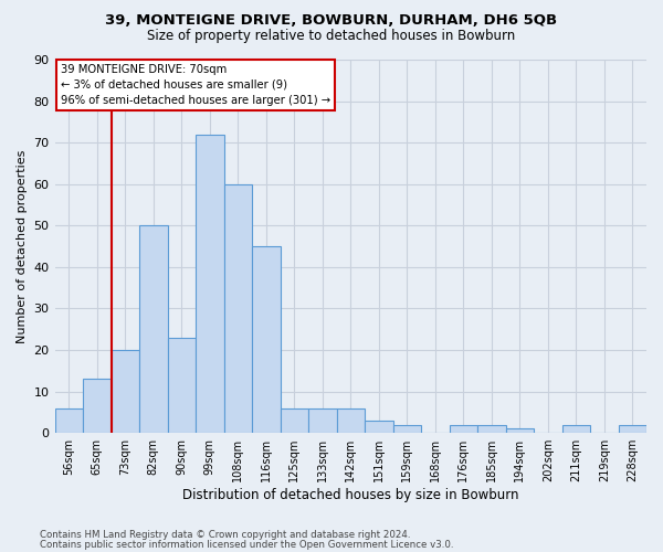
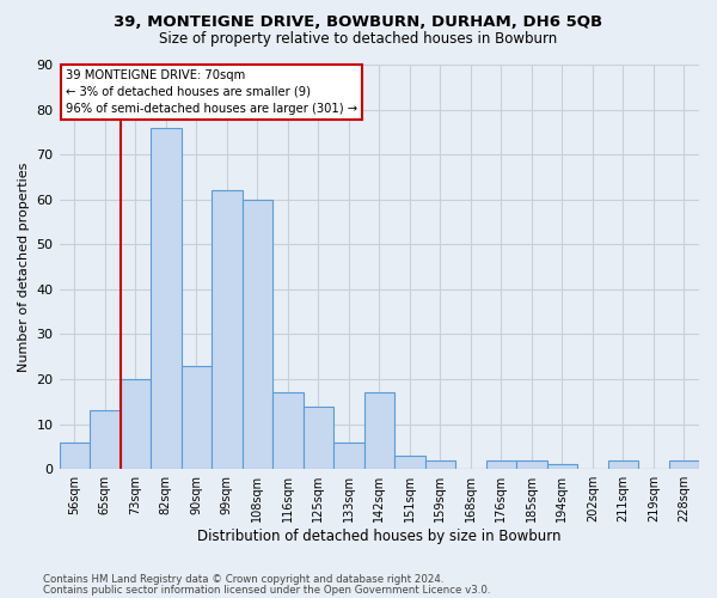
82sqm: 50 -> 76
99sqm: 72 -> 62
116sqm: 45 -> 17
125sqm: 6 -> 14
142sqm: 6 -> 17
